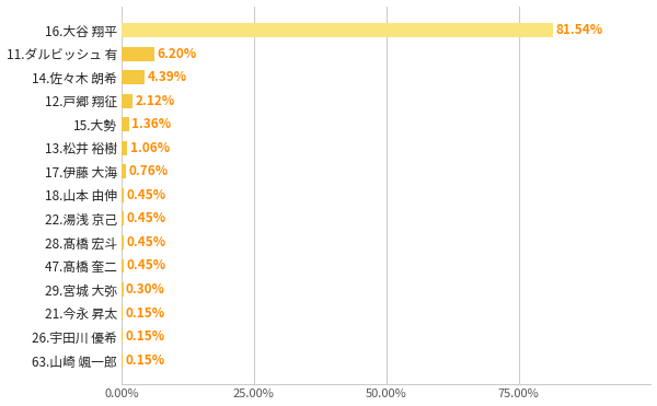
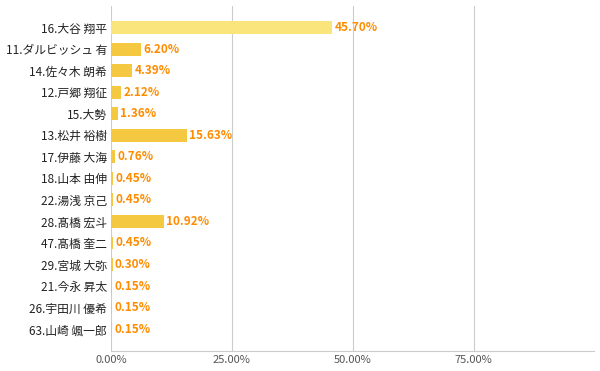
16.大谷 翔平: 81.54% -> 45.70%
13.松井 裕樹: 1.06% -> 15.63%
28.髙橋 宏斗: 0.45% -> 10.92%
